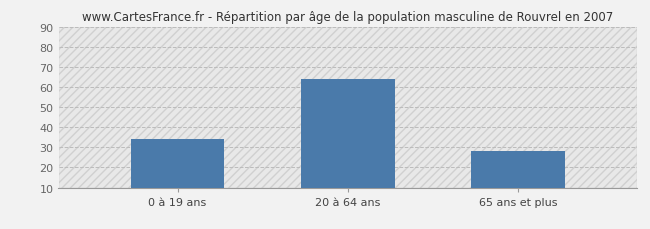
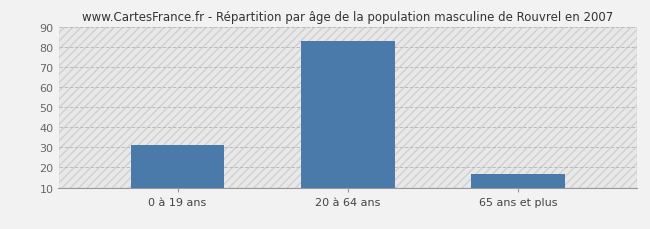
0 à 19 ans: 34 -> 31
20 à 64 ans: 64 -> 83
65 ans et plus: 28 -> 17
